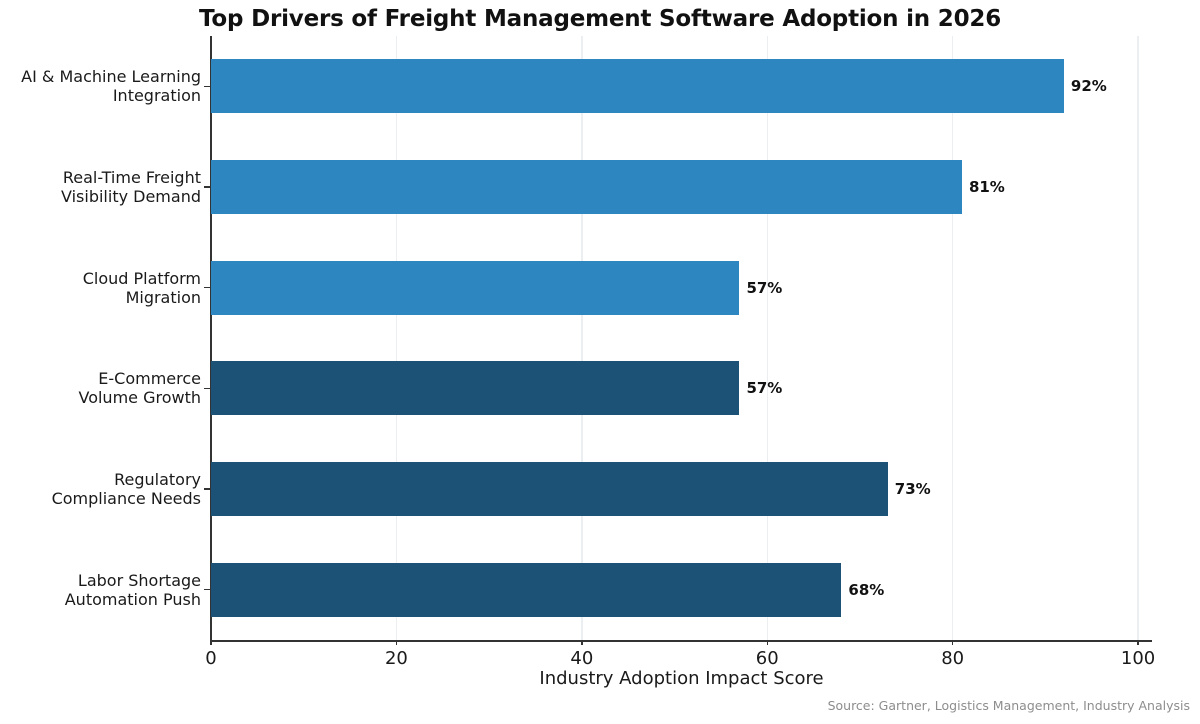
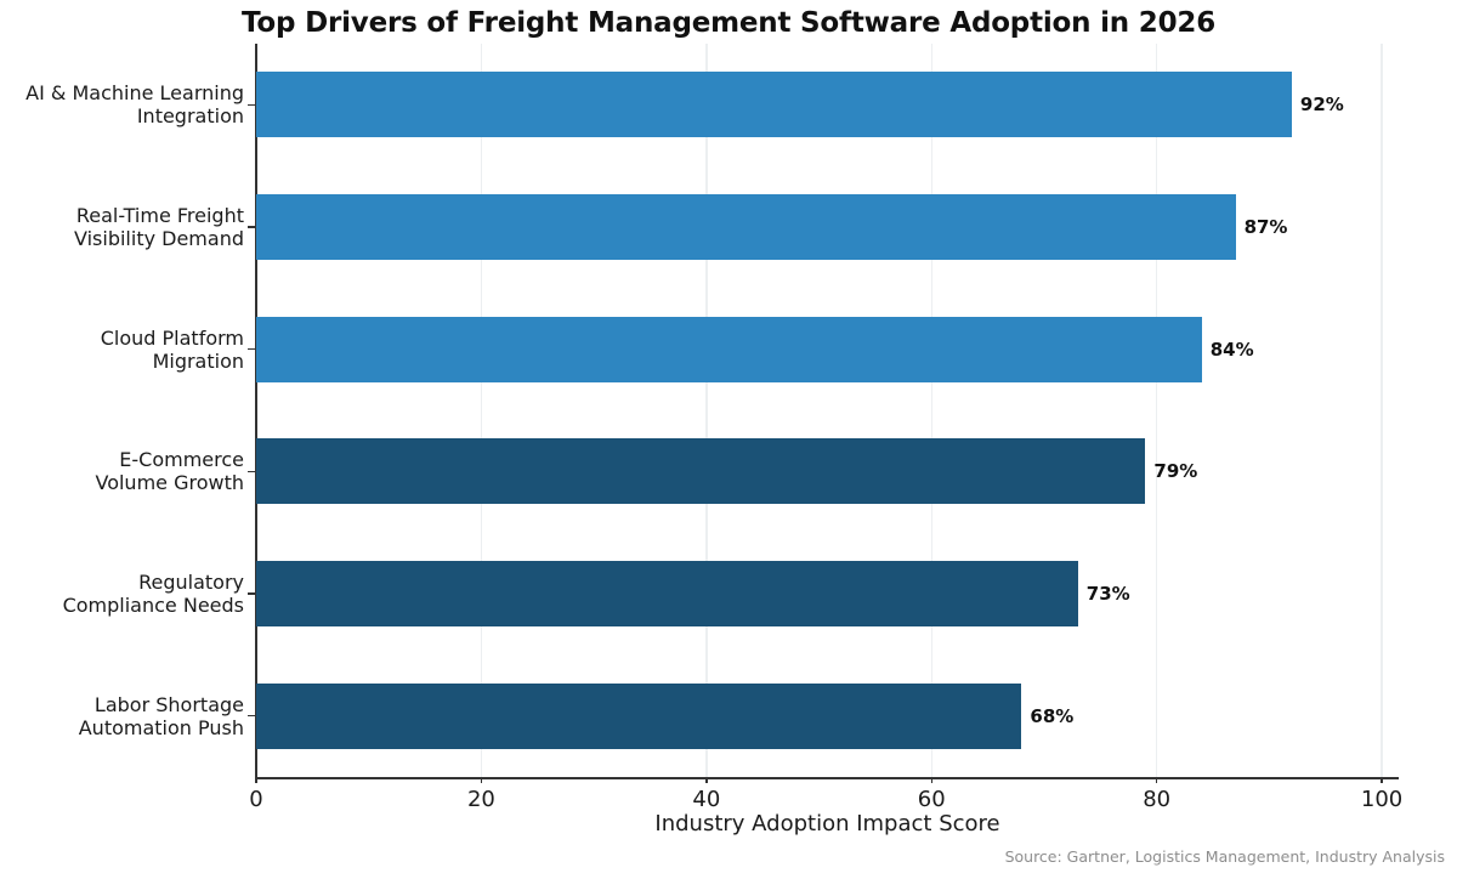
E-Commerce Volume Growth: 57% -> 79%
Cloud Platform Migration: 57% -> 84%
Real-Time Freight Visibility Demand: 81% -> 87%
